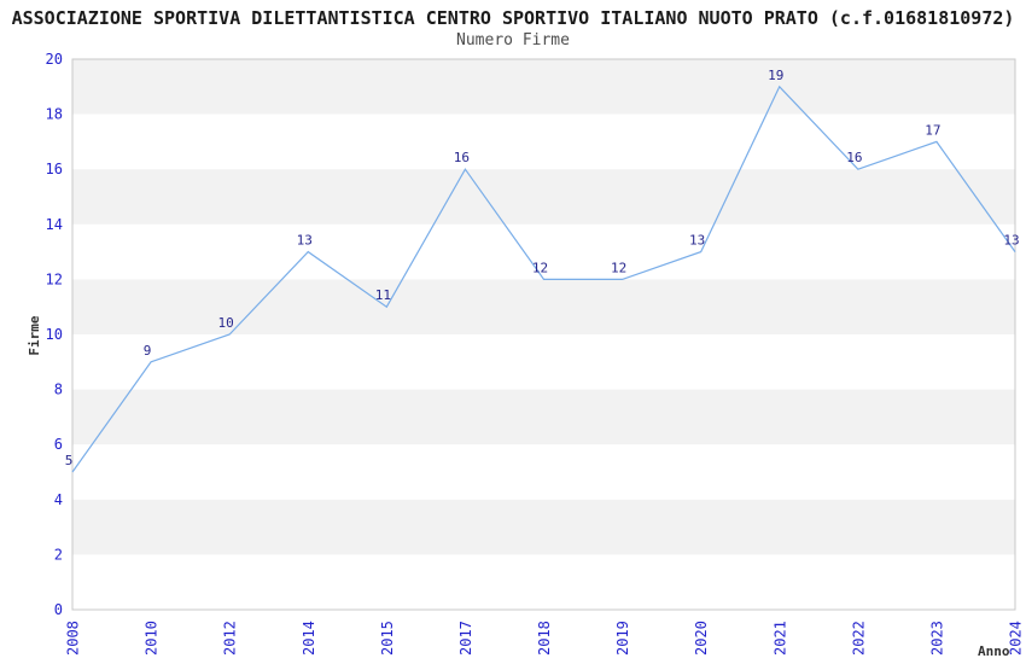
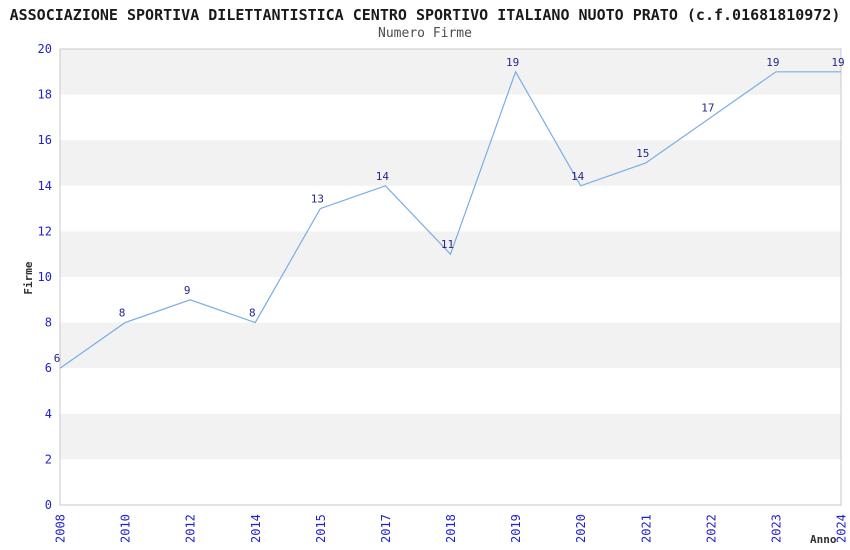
2008: 5 -> 6
2010: 9 -> 8
2012: 10 -> 9
2014: 13 -> 8
2015: 11 -> 13
2017: 16 -> 14
2018: 12 -> 11
2019: 12 -> 19
2020: 13 -> 14
2021: 19 -> 15
2022: 16 -> 17
2023: 17 -> 19
2024: 13 -> 19
